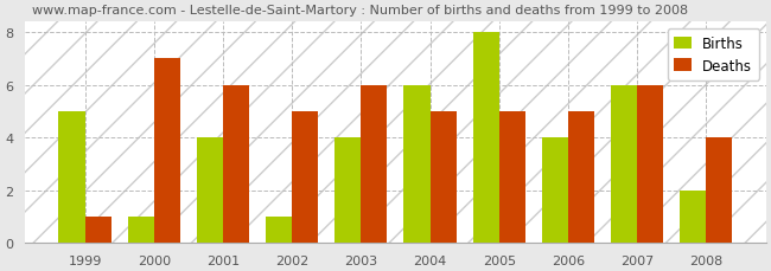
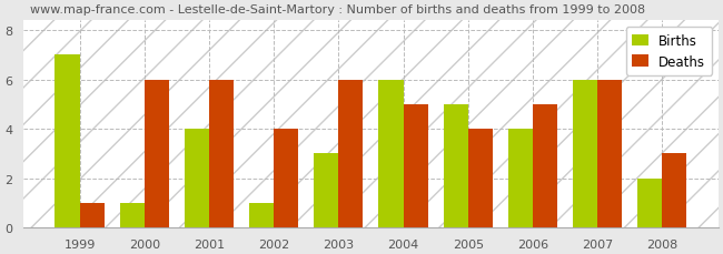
Births/1999: 5 -> 7
Deaths/2000: 7 -> 6
Deaths/2002: 5 -> 4
Births/2003: 4 -> 3
Births/2005: 8 -> 5
Deaths/2005: 5 -> 4
Deaths/2008: 4 -> 3
